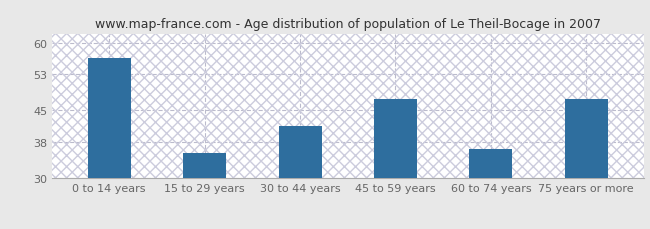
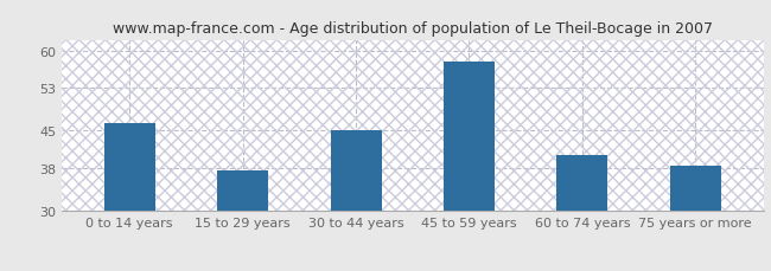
0 to 14 years: 56.5 -> 46.5
15 to 29 years: 35.5 -> 37.5
30 to 44 years: 41.5 -> 45.0
45 to 59 years: 47.5 -> 58.0
60 to 74 years: 36.5 -> 40.5
75 years or more: 47.5 -> 38.5
